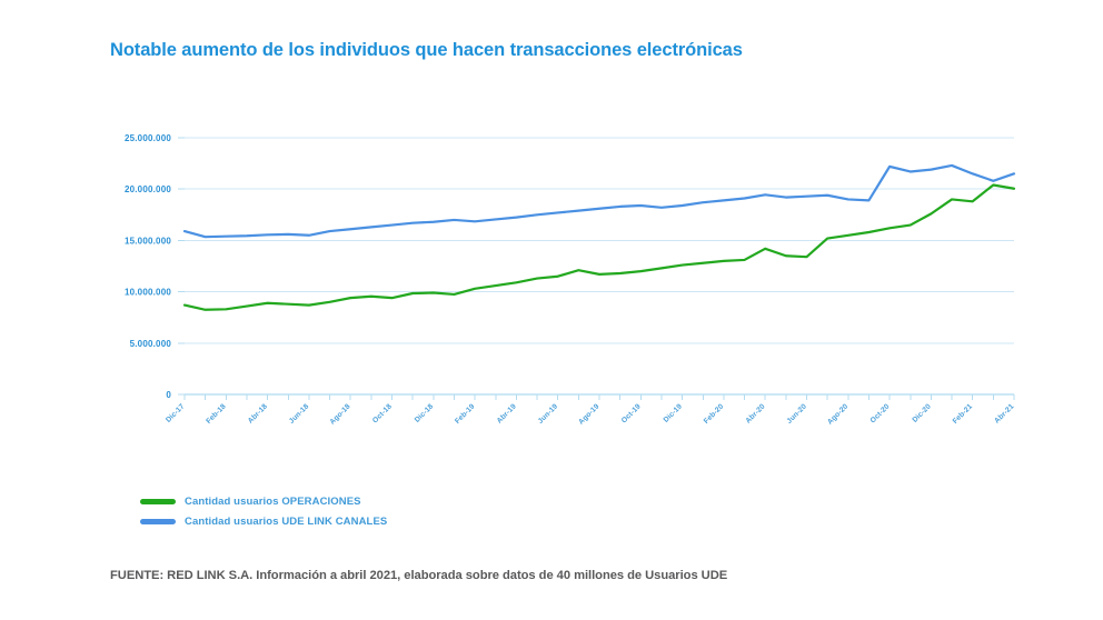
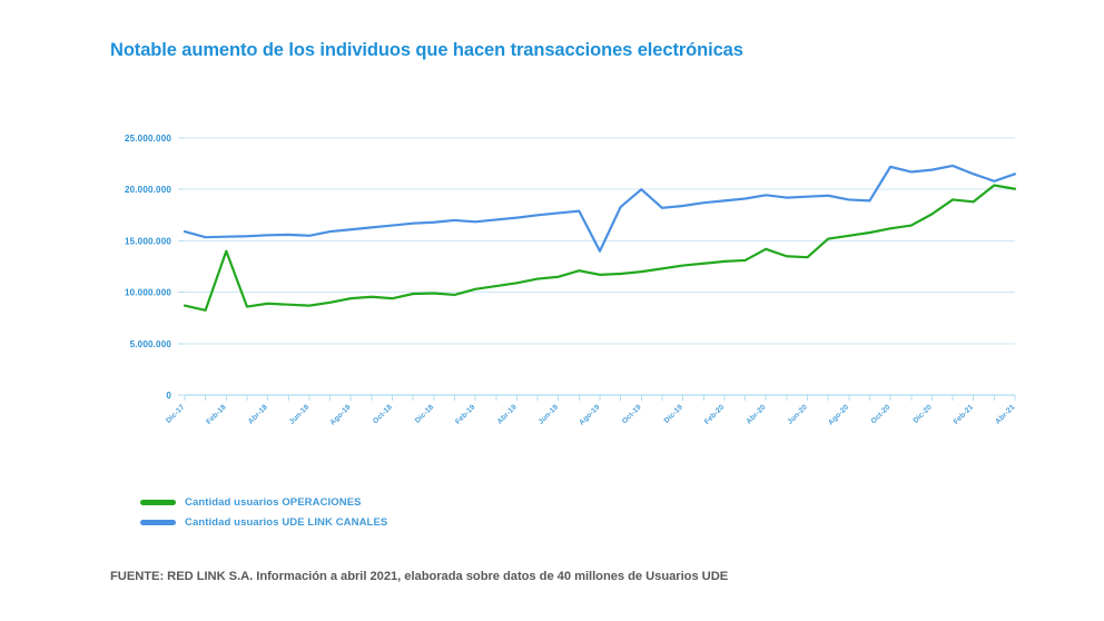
Cantidad usuarios OPERACIONES/Feb-18: 8000000 -> 14000000
Cantidad usuarios UDE LINK CANALES/Ago-19: 18000000 -> 14000000
Cantidad usuarios UDE LINK CANALES/Oct-19: 18000000 -> 20000000
